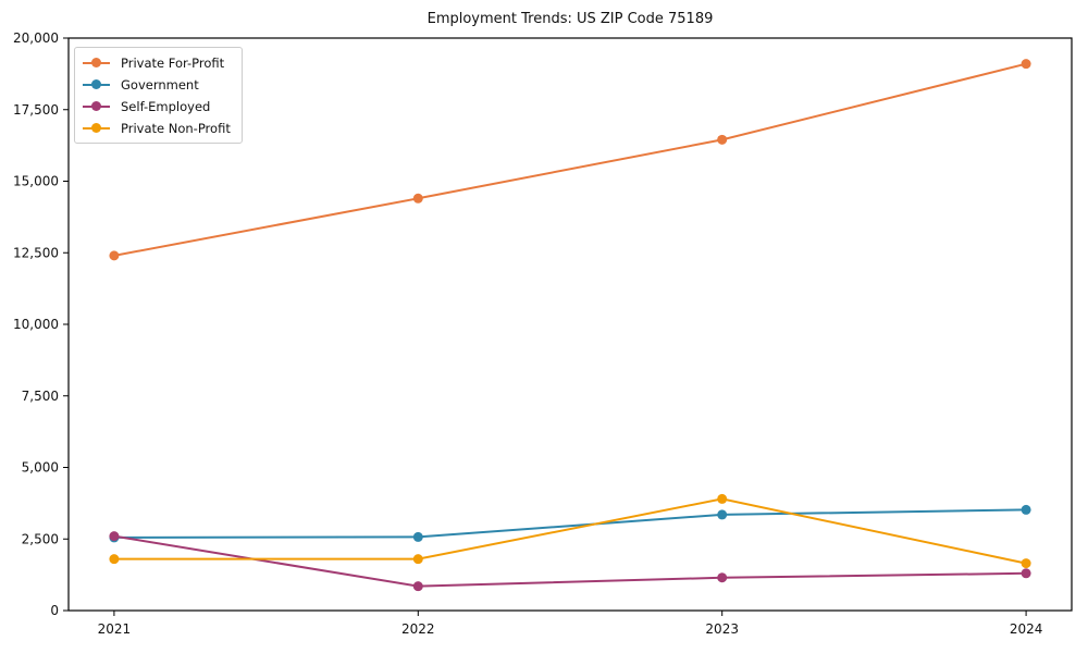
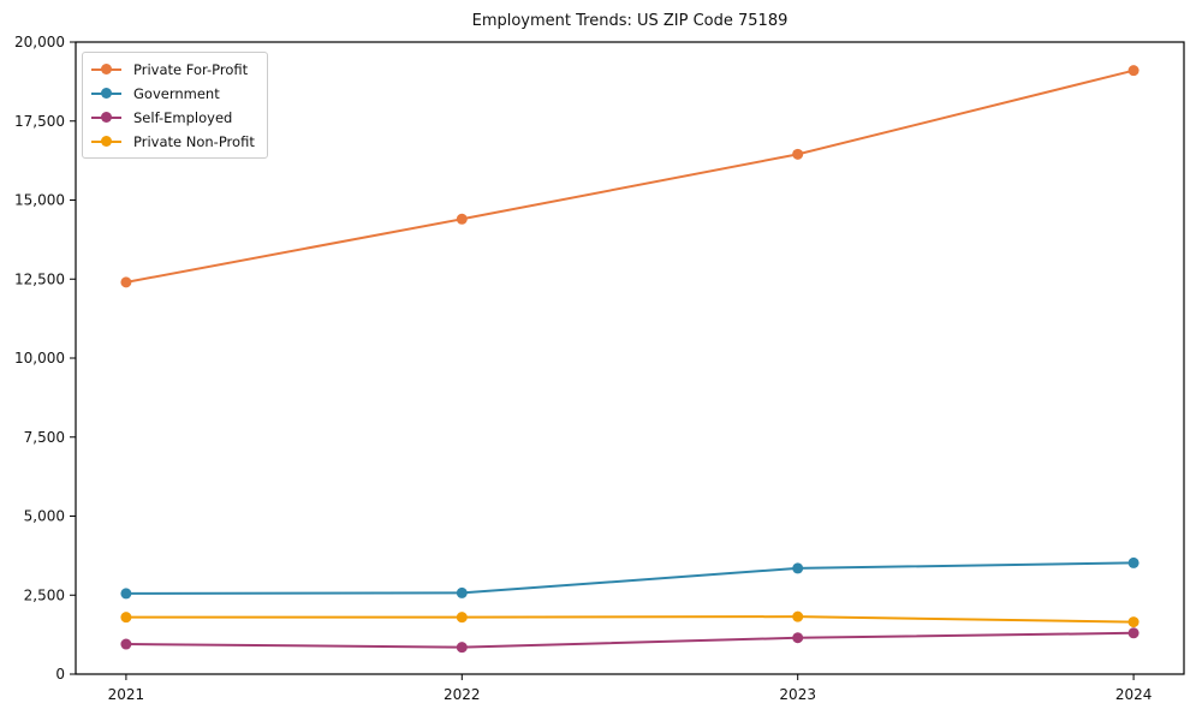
Self-Employed/2021: 2600 -> 1000
Private Non-Profit/2023: 3900 -> 1800
